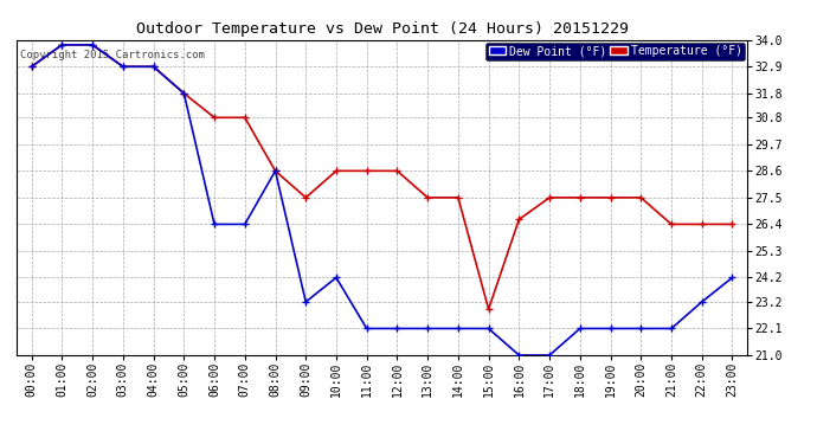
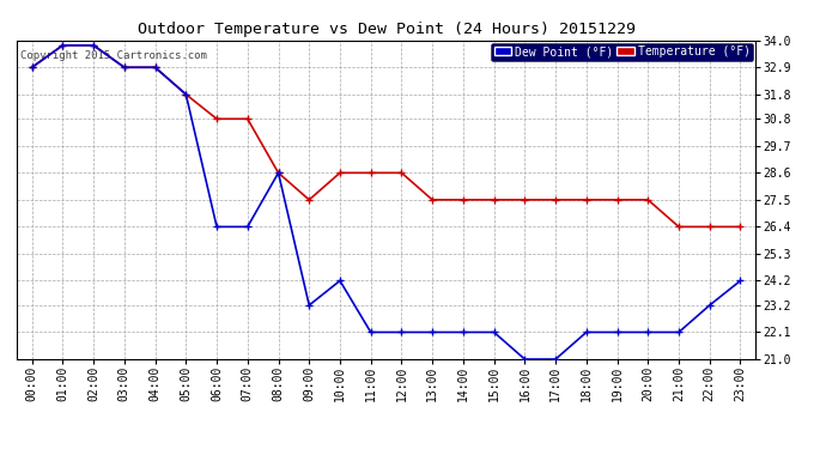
Temperature (°F)/15:00: 22.9 -> 27.5
Temperature (°F)/16:00: 26.6 -> 27.5
